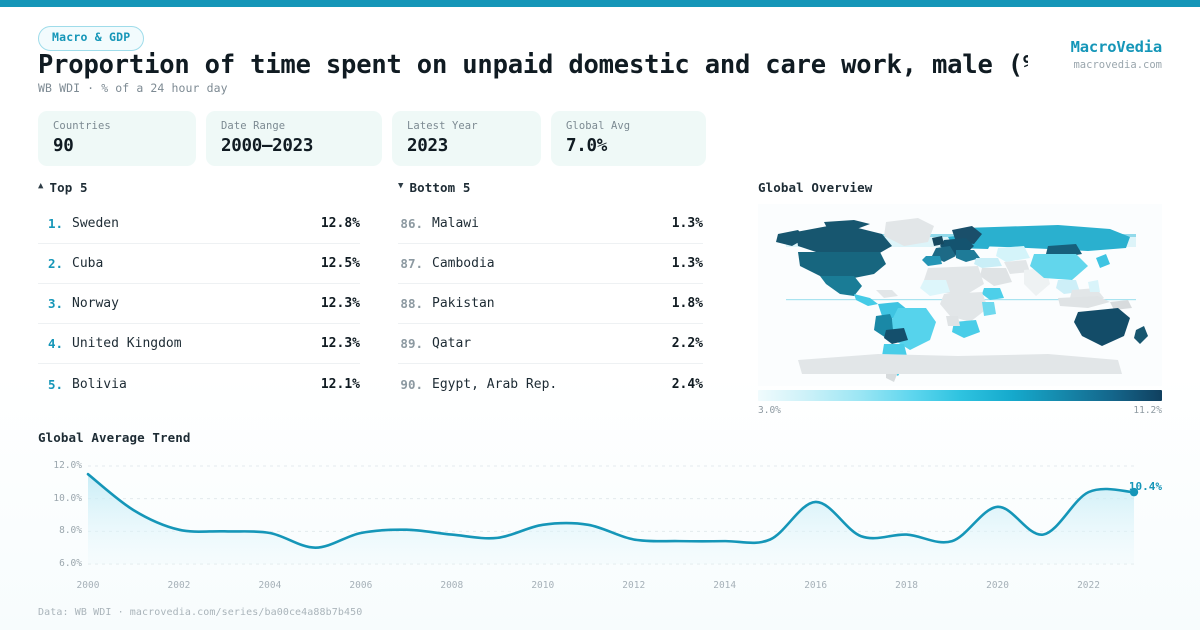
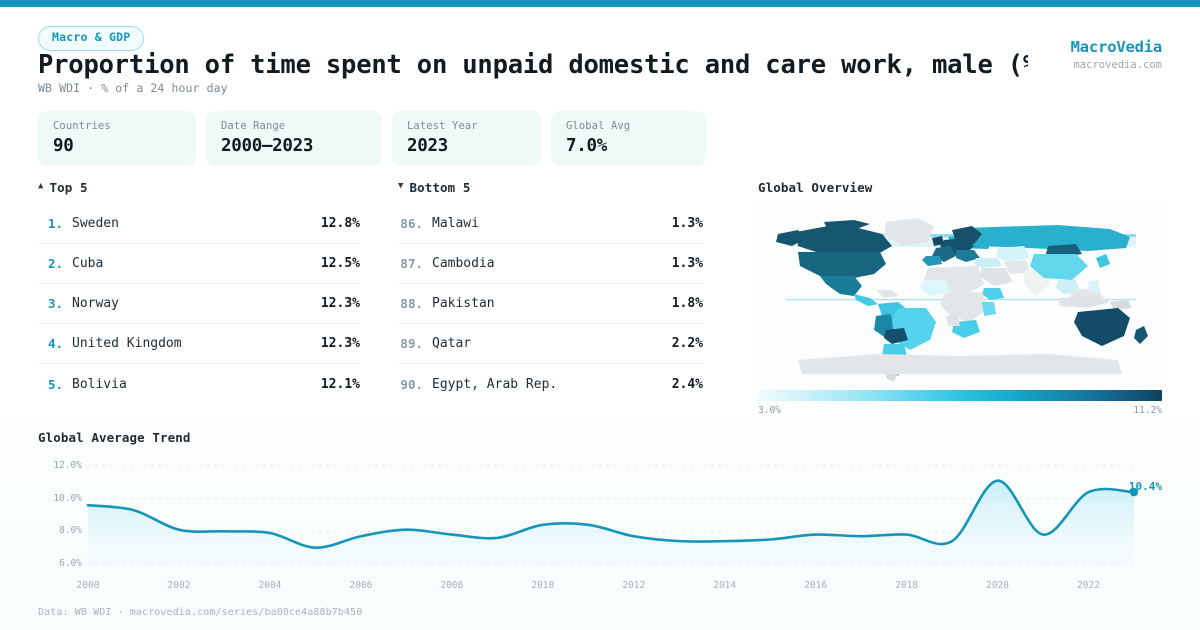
2000: 11.5% -> 9.6%
2006: 7.9% -> 7.7%
2012: 7.5% -> 7.7%
2016: 9.8% -> 7.8%
2020: 9.5% -> 11.1%
